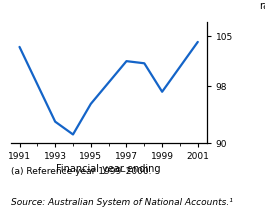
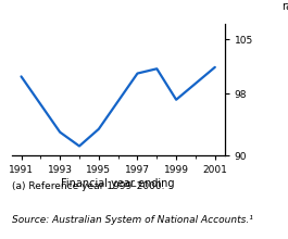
1991: 103.5 -> 100.2
1995: 95.5 -> 93.4
1997: 101.5 -> 100.6
2001: 104.2 -> 101.4
